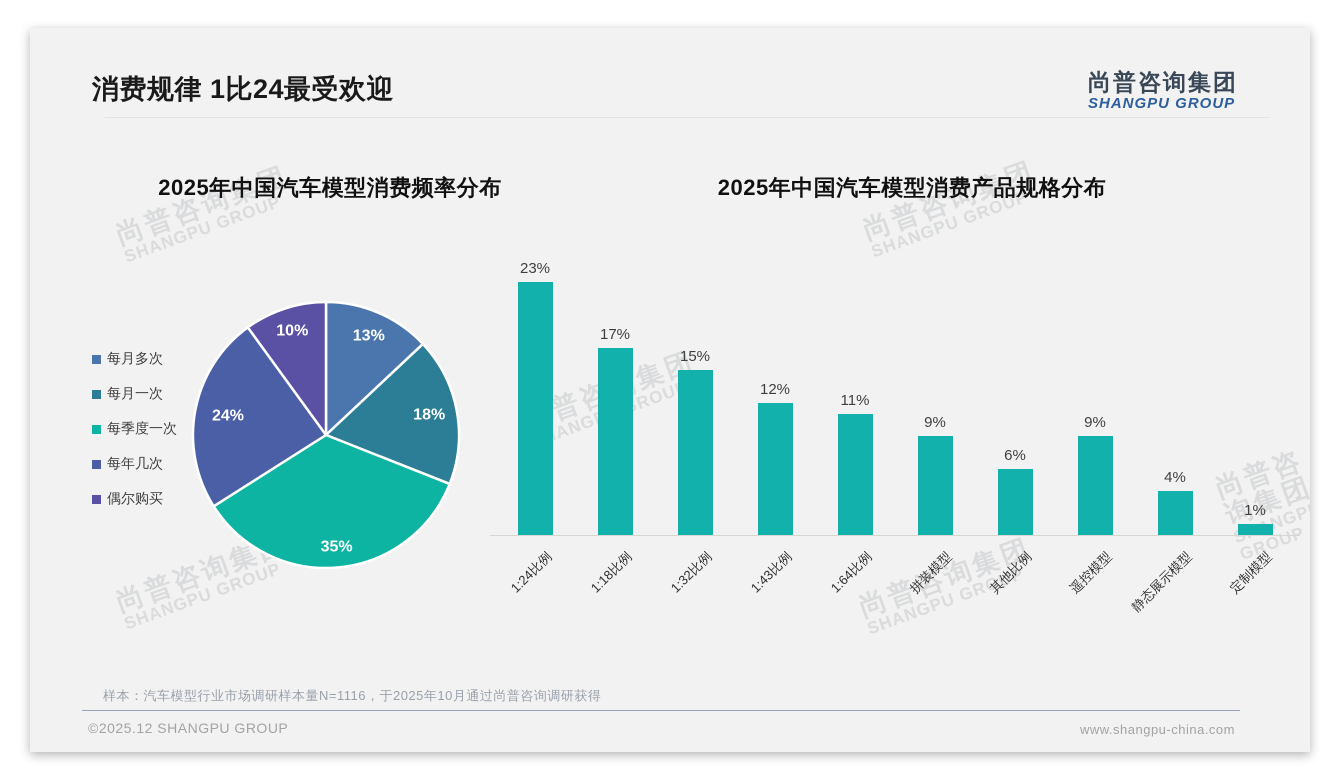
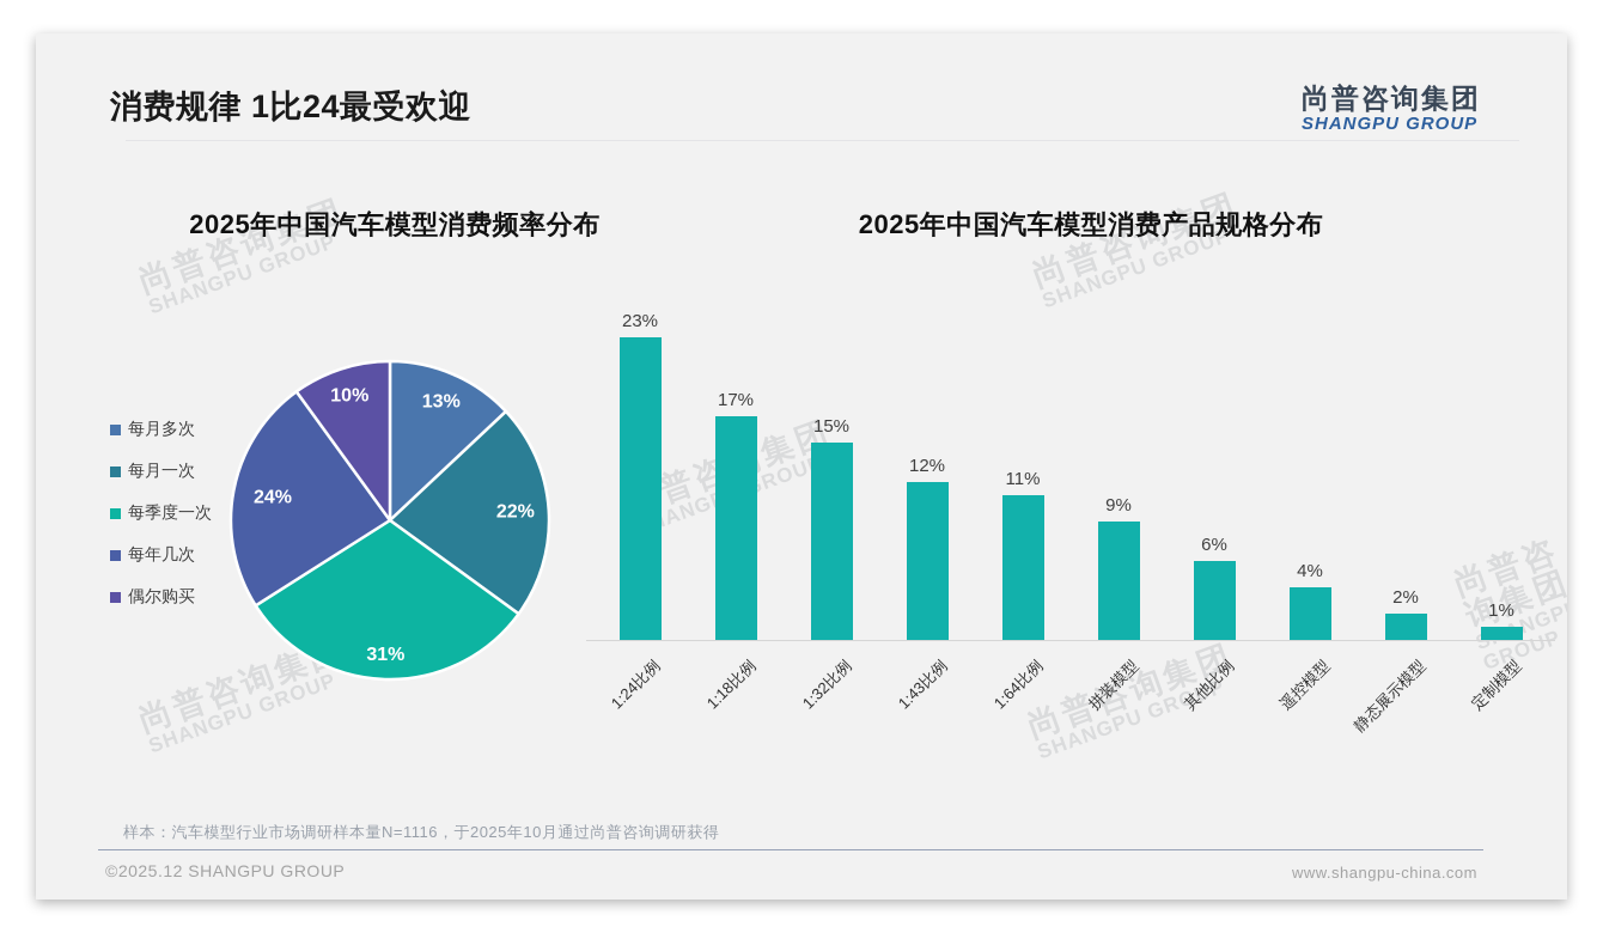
2025年中国汽车模型消费频率分布/每月一次: 18% -> 22%
2025年中国汽车模型消费频率分布/每季度一次: 35% -> 31%
2025年中国汽车模型消费产品规格分布/遥控模型: 9% -> 4%
2025年中国汽车模型消费产品规格分布/静态展示模型: 4% -> 2%
